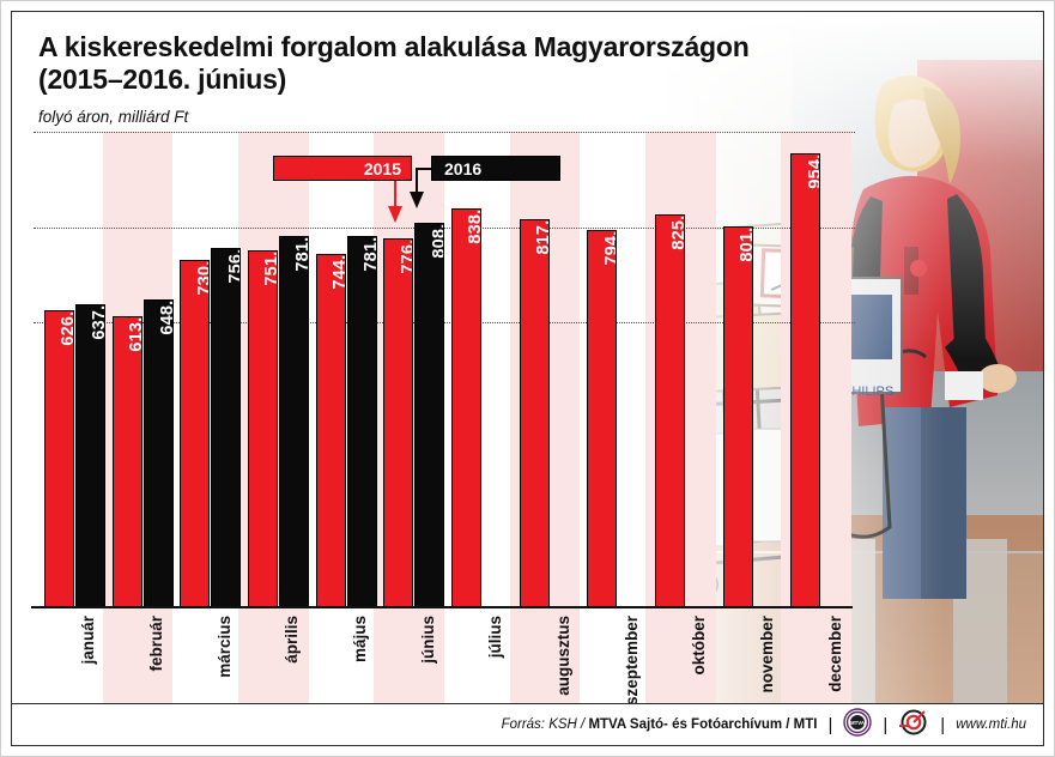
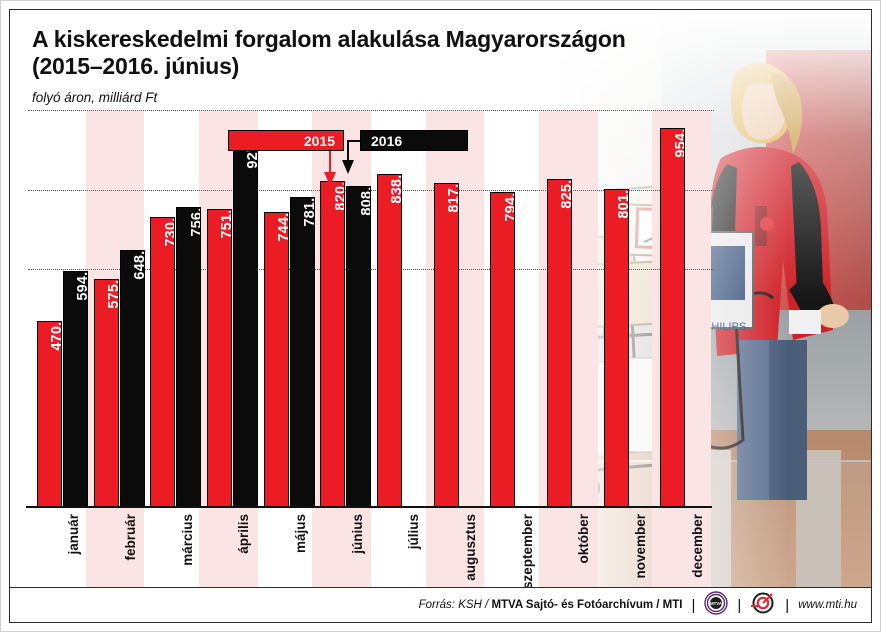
2015/január: 626,1 -> 470,6
2016/január: 637,3 -> 594,3
2015/február: 613,5 -> 575,7
2016/április: 781,2 -> 927,2
2015/június: 776,9 -> 820,7
